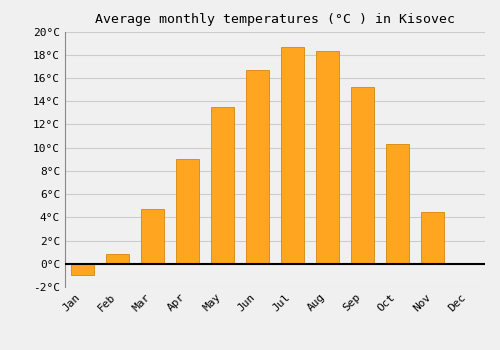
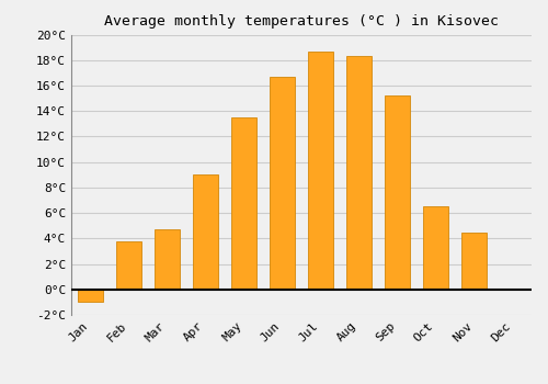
Feb: 0.8°C -> 3.8°C
Oct: 10.3°C -> 6.5°C
